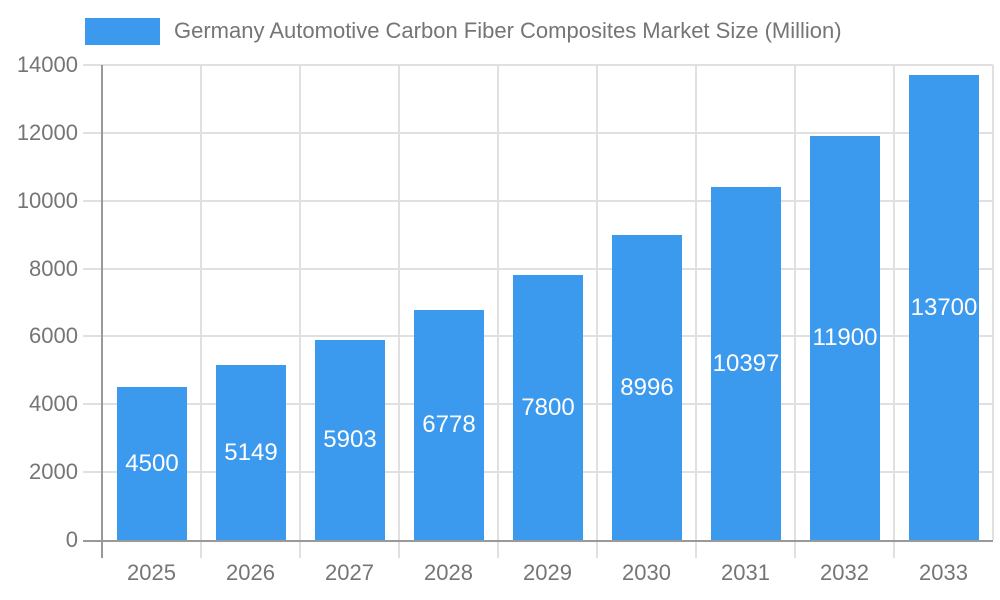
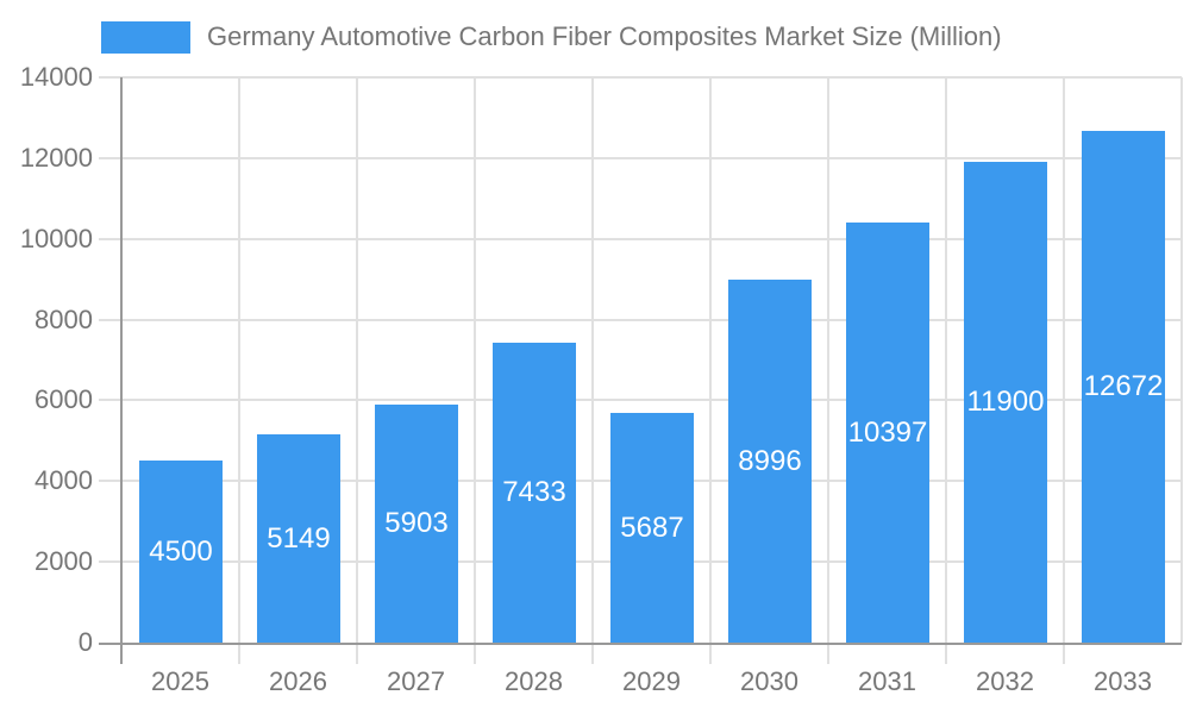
2028: 6778 -> 7433
2029: 7800 -> 5687
2033: 13700 -> 12672
